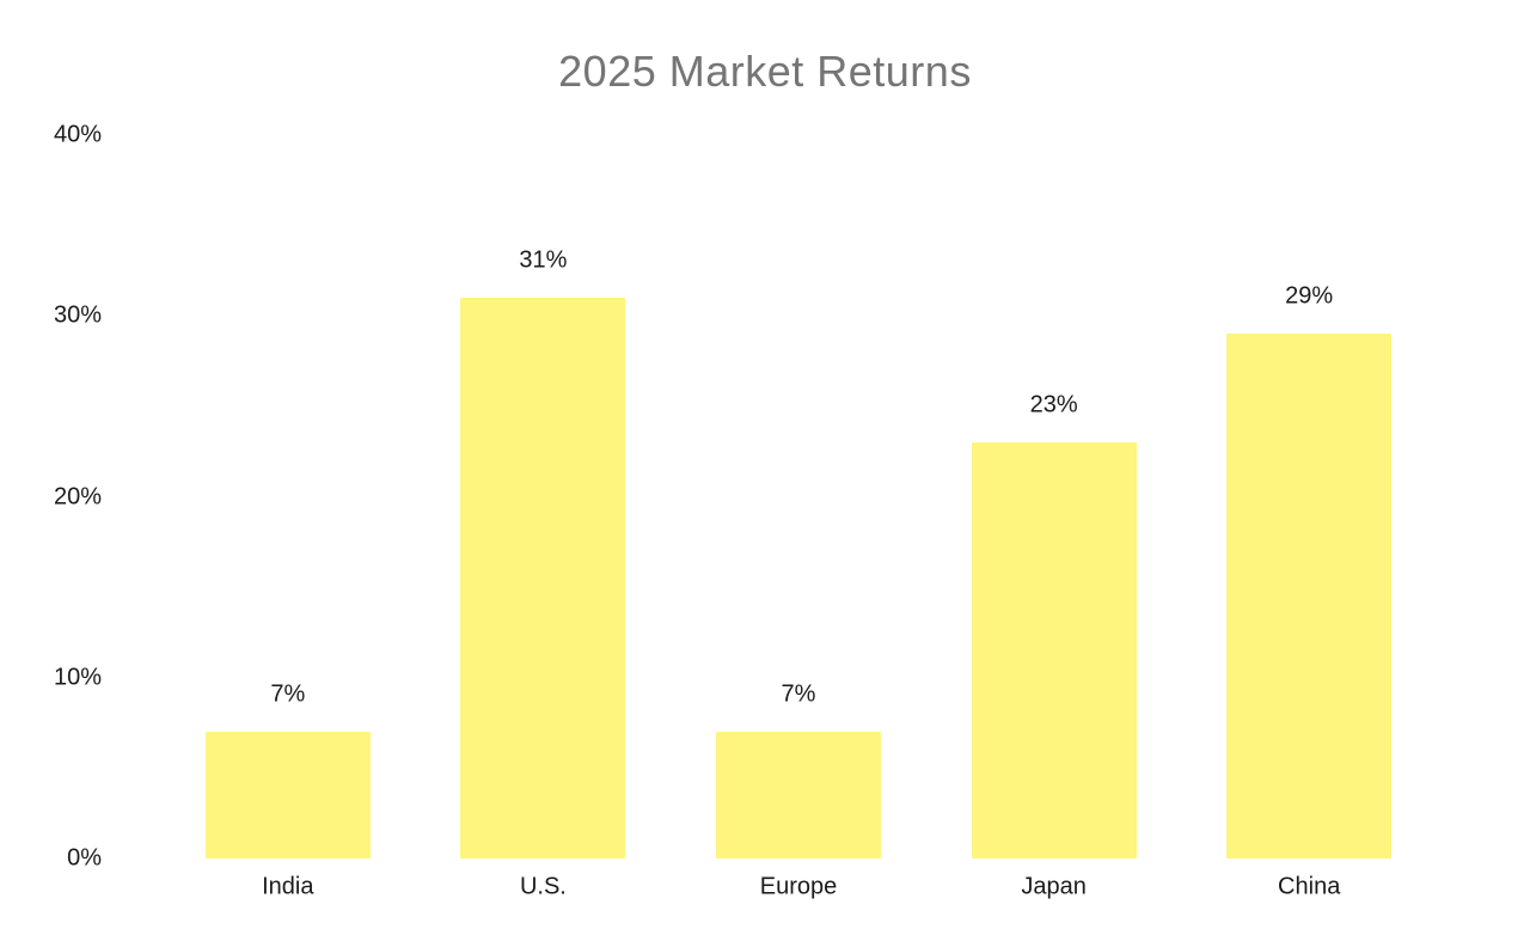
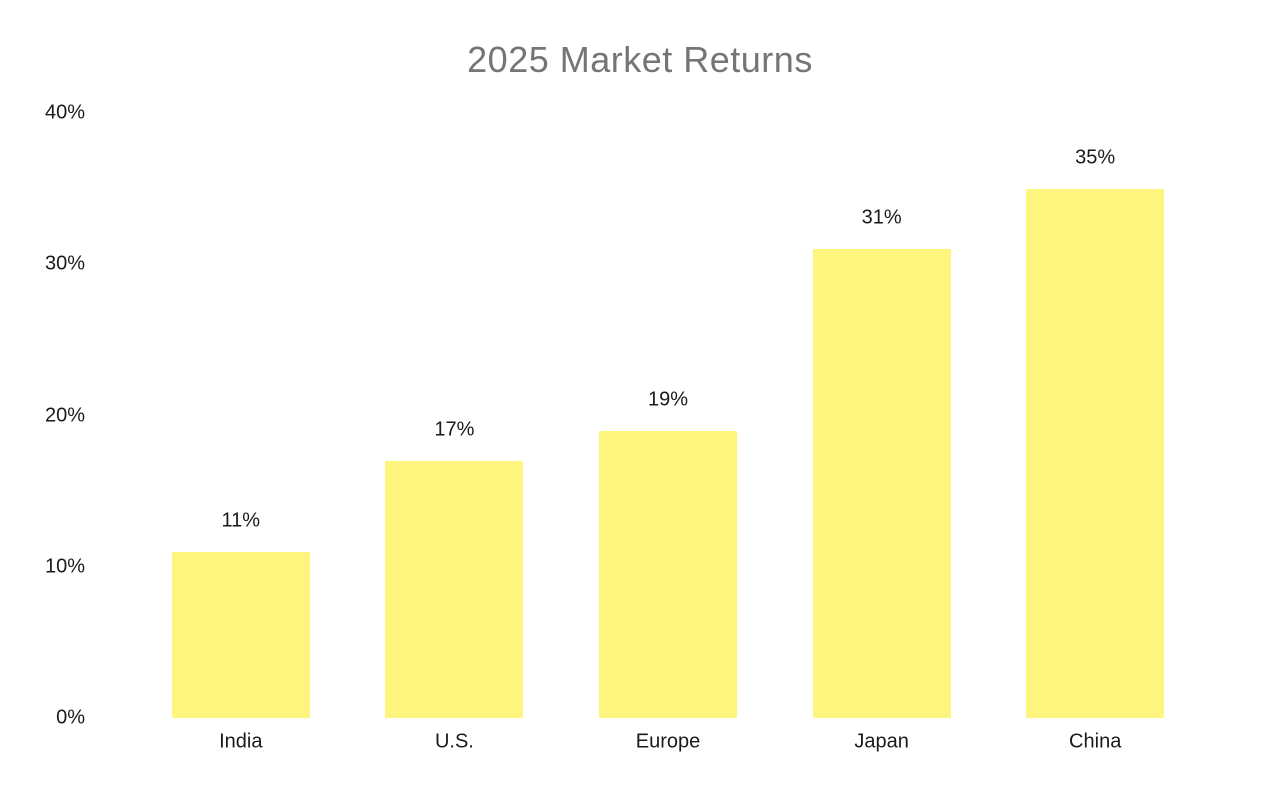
India: 7% -> 11%
U.S.: 31% -> 17%
Europe: 7% -> 19%
Japan: 23% -> 31%
China: 29% -> 35%
